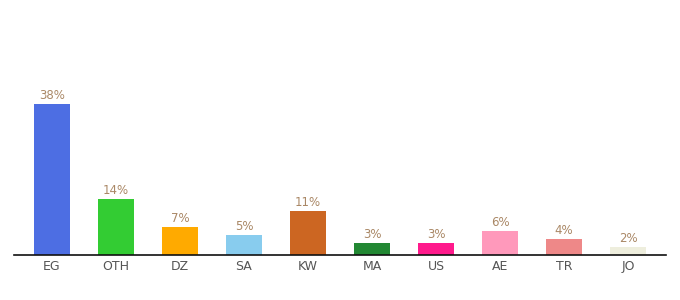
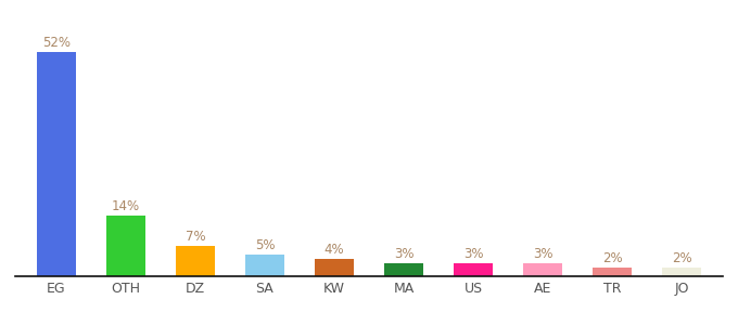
EG: 38% -> 52%
KW: 11% -> 4%
AE: 6% -> 3%
TR: 4% -> 2%
